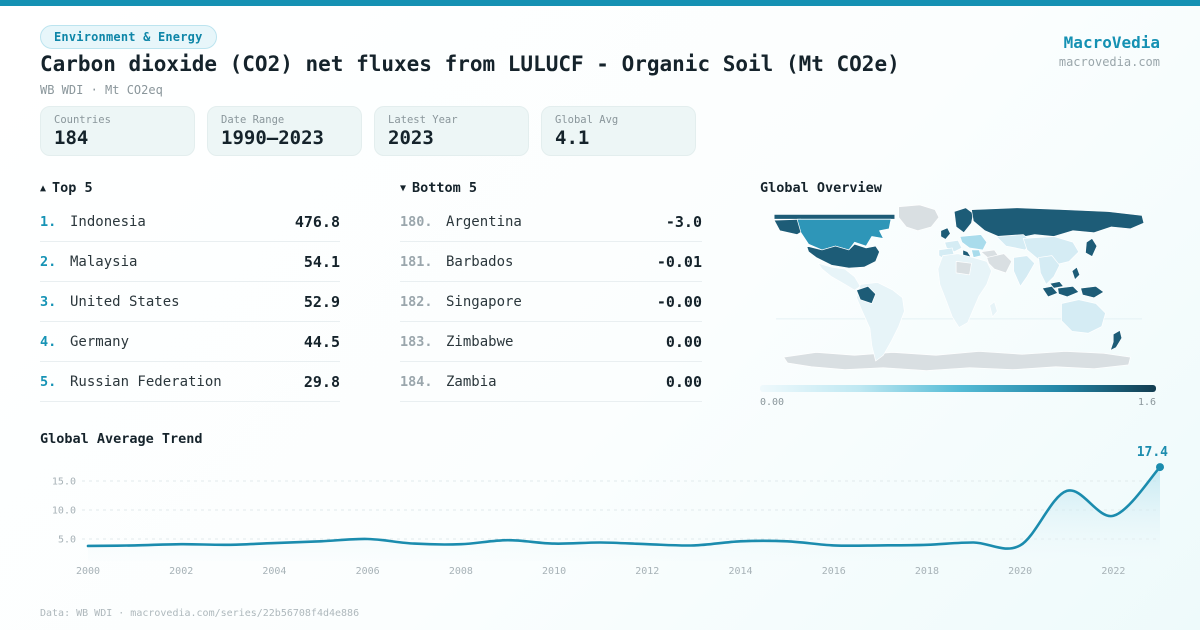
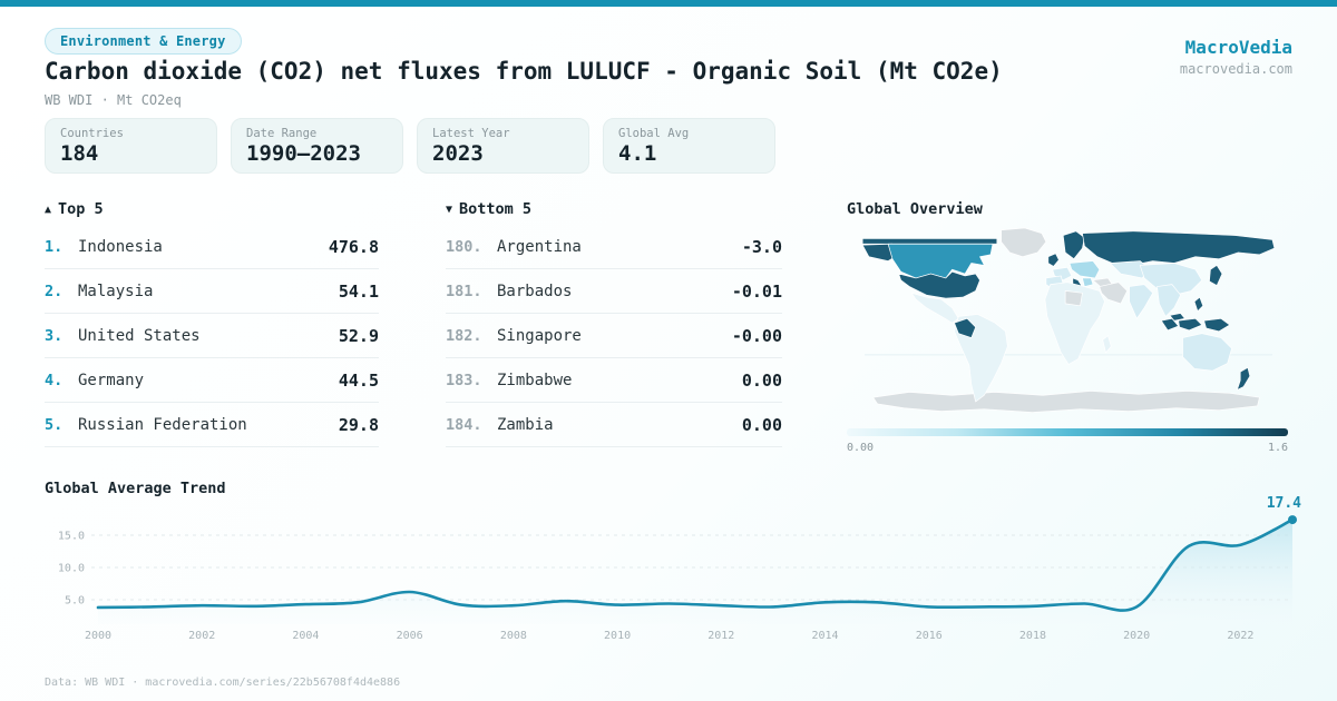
2006: 5 -> 6
2022: 9 -> 14
